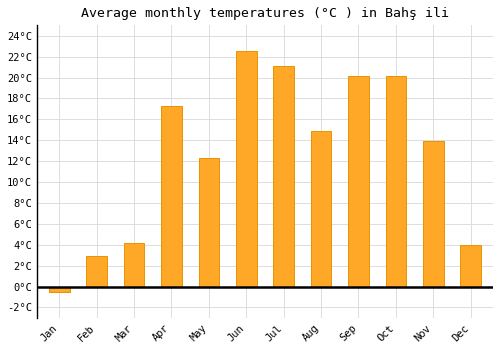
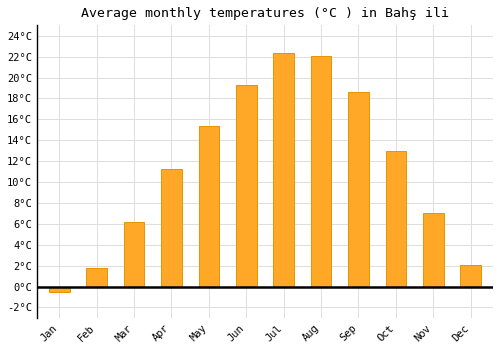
Feb: 2.9°C -> 1.8°C
Mar: 4.2°C -> 6.2°C
Apr: 17.3°C -> 11.2°C
May: 12.3°C -> 15.4°C
Jun: 22.5°C -> 19.3°C
Jul: 21.1°C -> 22.3°C
Aug: 14.9°C -> 22.1°C
Sep: 20.1°C -> 18.6°C
Oct: 20.1°C -> 13.0°C
Nov: 13.9°C -> 7.0°C
Dec: 4.0°C -> 2.1°C
